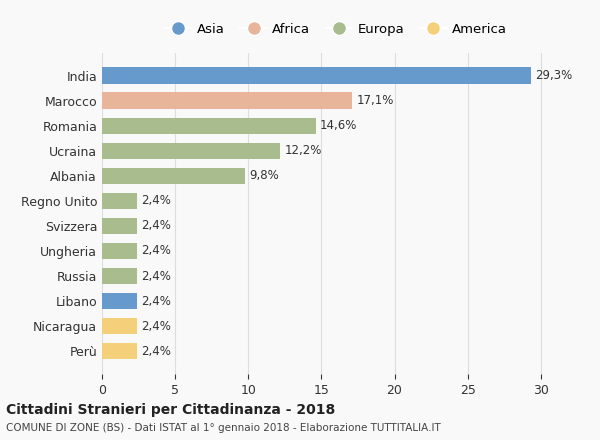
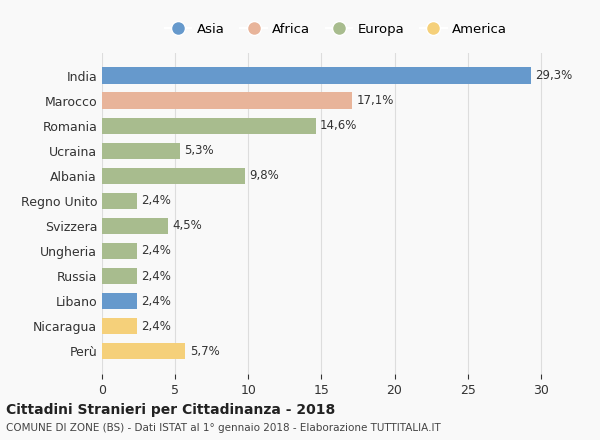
Ucraina: 12,2% -> 5,3%
Svizzera: 2,4% -> 4,5%
Perù: 2,4% -> 5,7%
